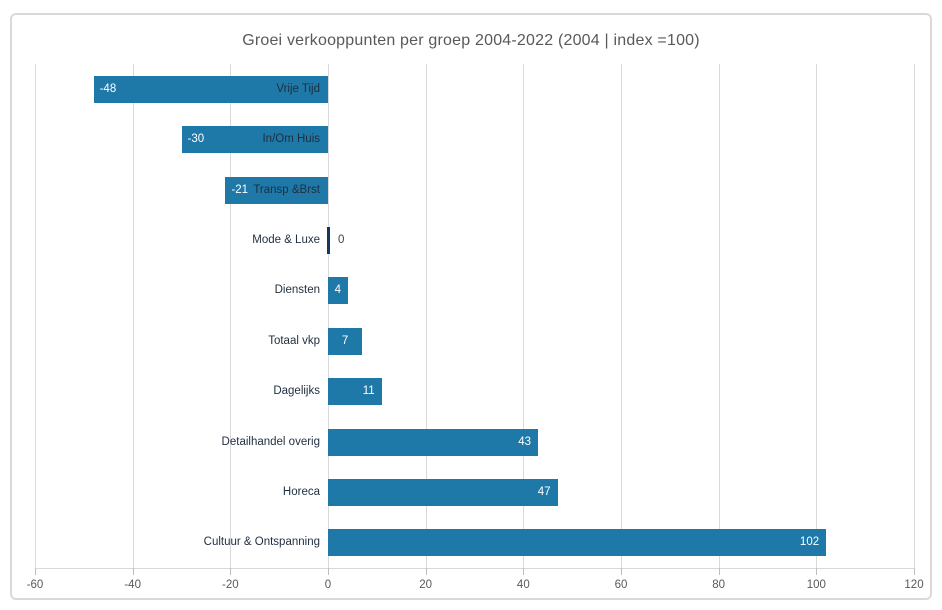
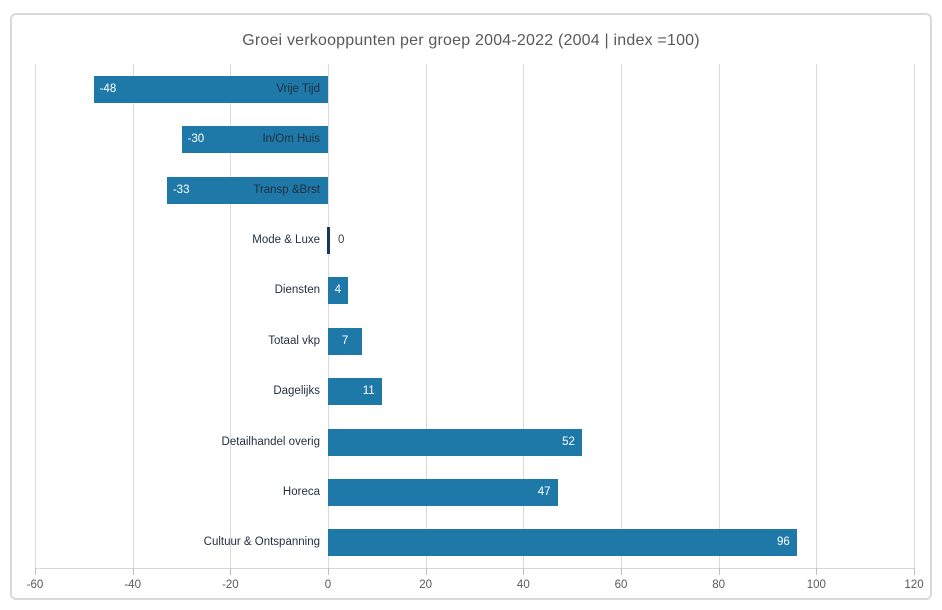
Transp &Brst: -21 -> -33
Detailhandel overig: 43 -> 52
Cultuur & Ontspanning: 102 -> 96
